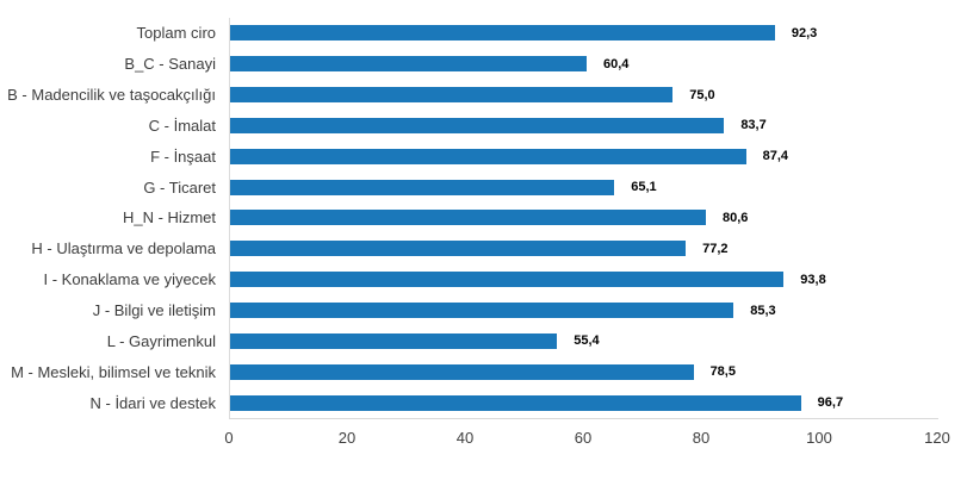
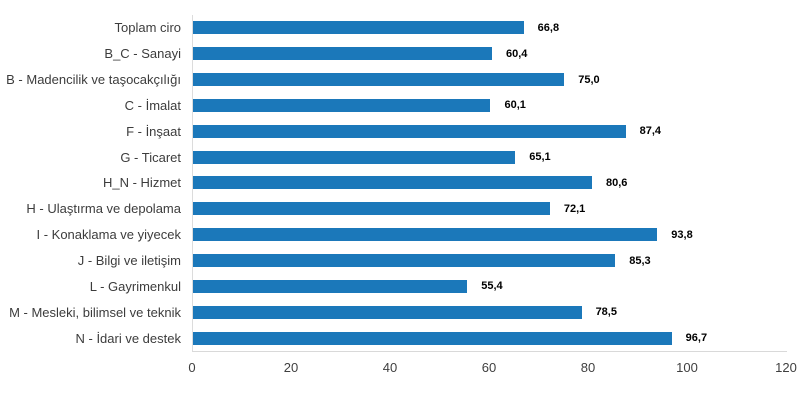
Toplam ciro: 92,3 -> 66,8
C - İmalat: 83,7 -> 60,1
H - Ulaştırma ve depolama: 77,2 -> 72,1
